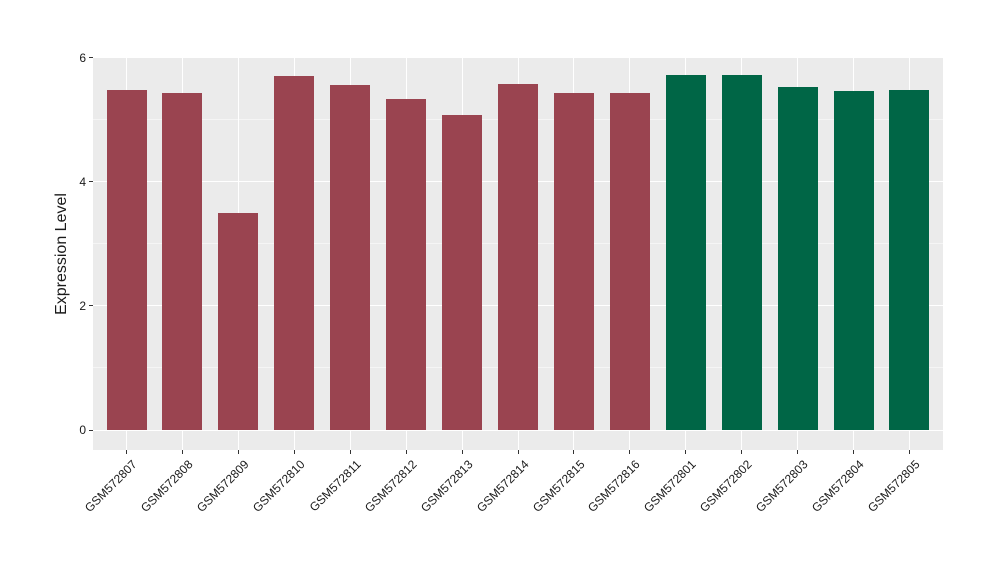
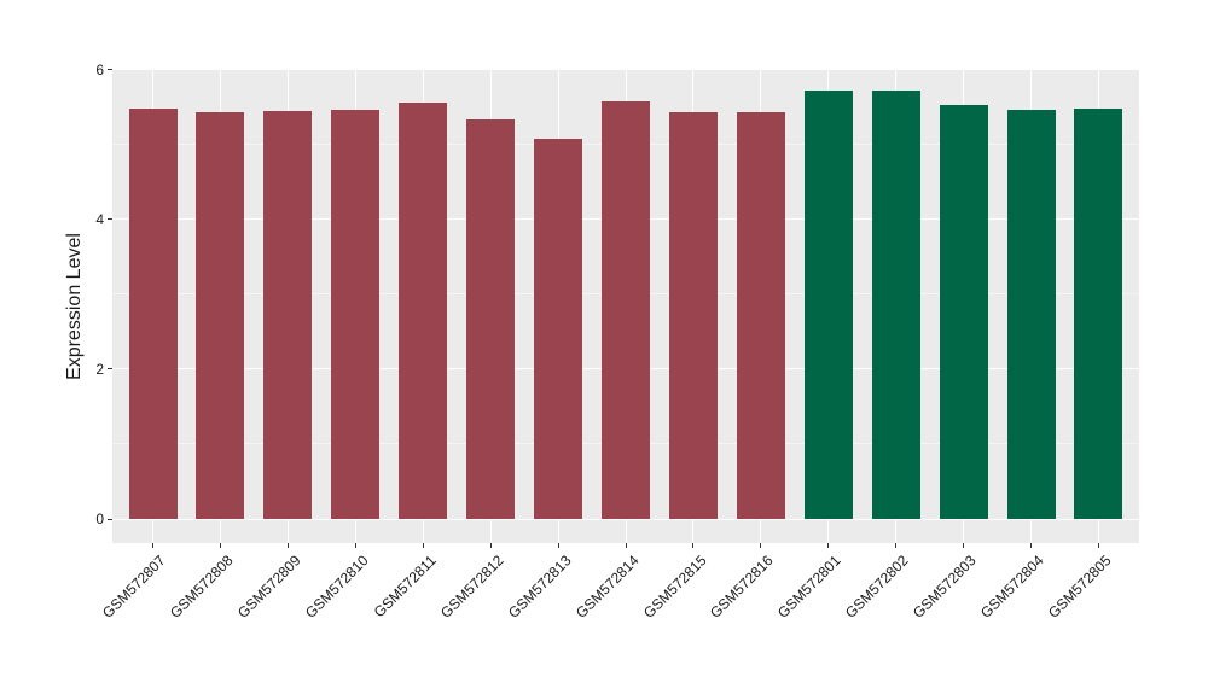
GSM572809: 3.5 -> 5.5
GSM572810: 5.7 -> 5.5
